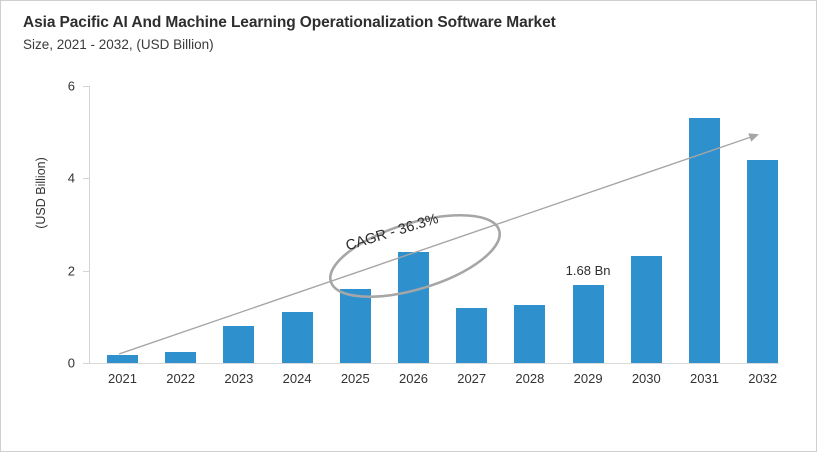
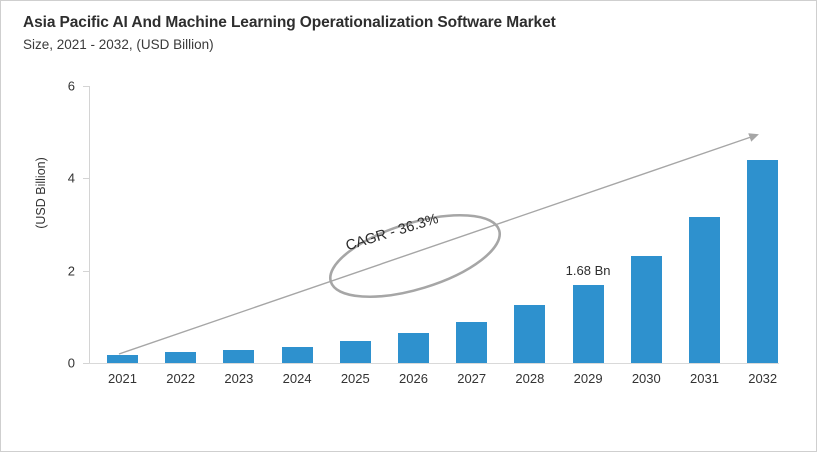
2023: 0.8 -> 0.3
2024: 1.1 -> 0.3
2025: 1.6 -> 0.5
2026: 2.4 -> 0.7
2027: 1.2 -> 0.9
2031: 5.3 -> 3.2
